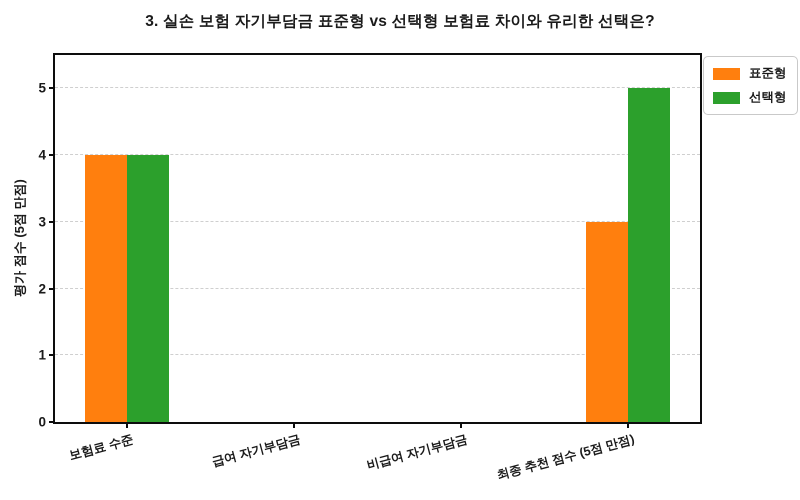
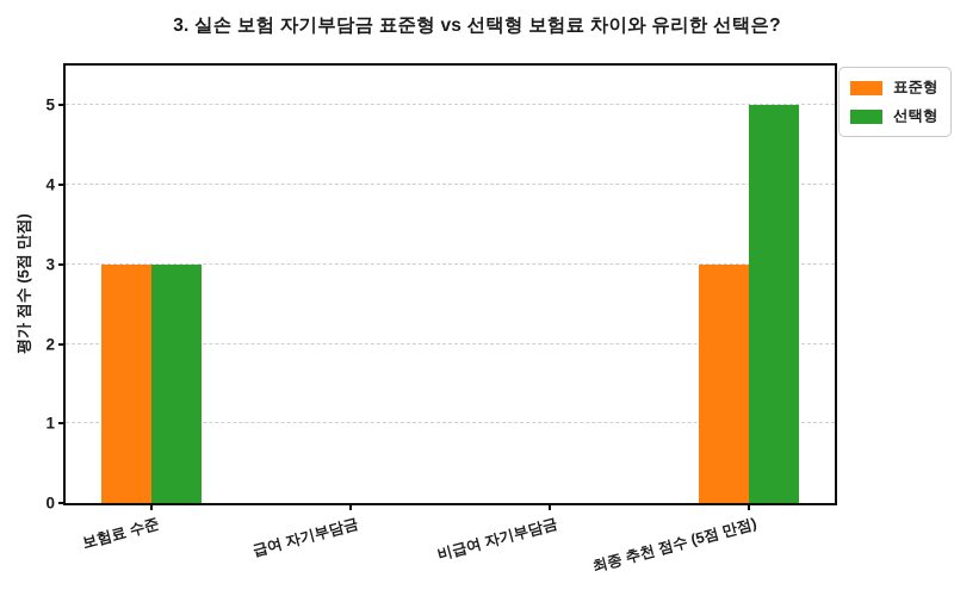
표준형/보험료 수준: 4 -> 3
선택형/보험료 수준: 4 -> 3
